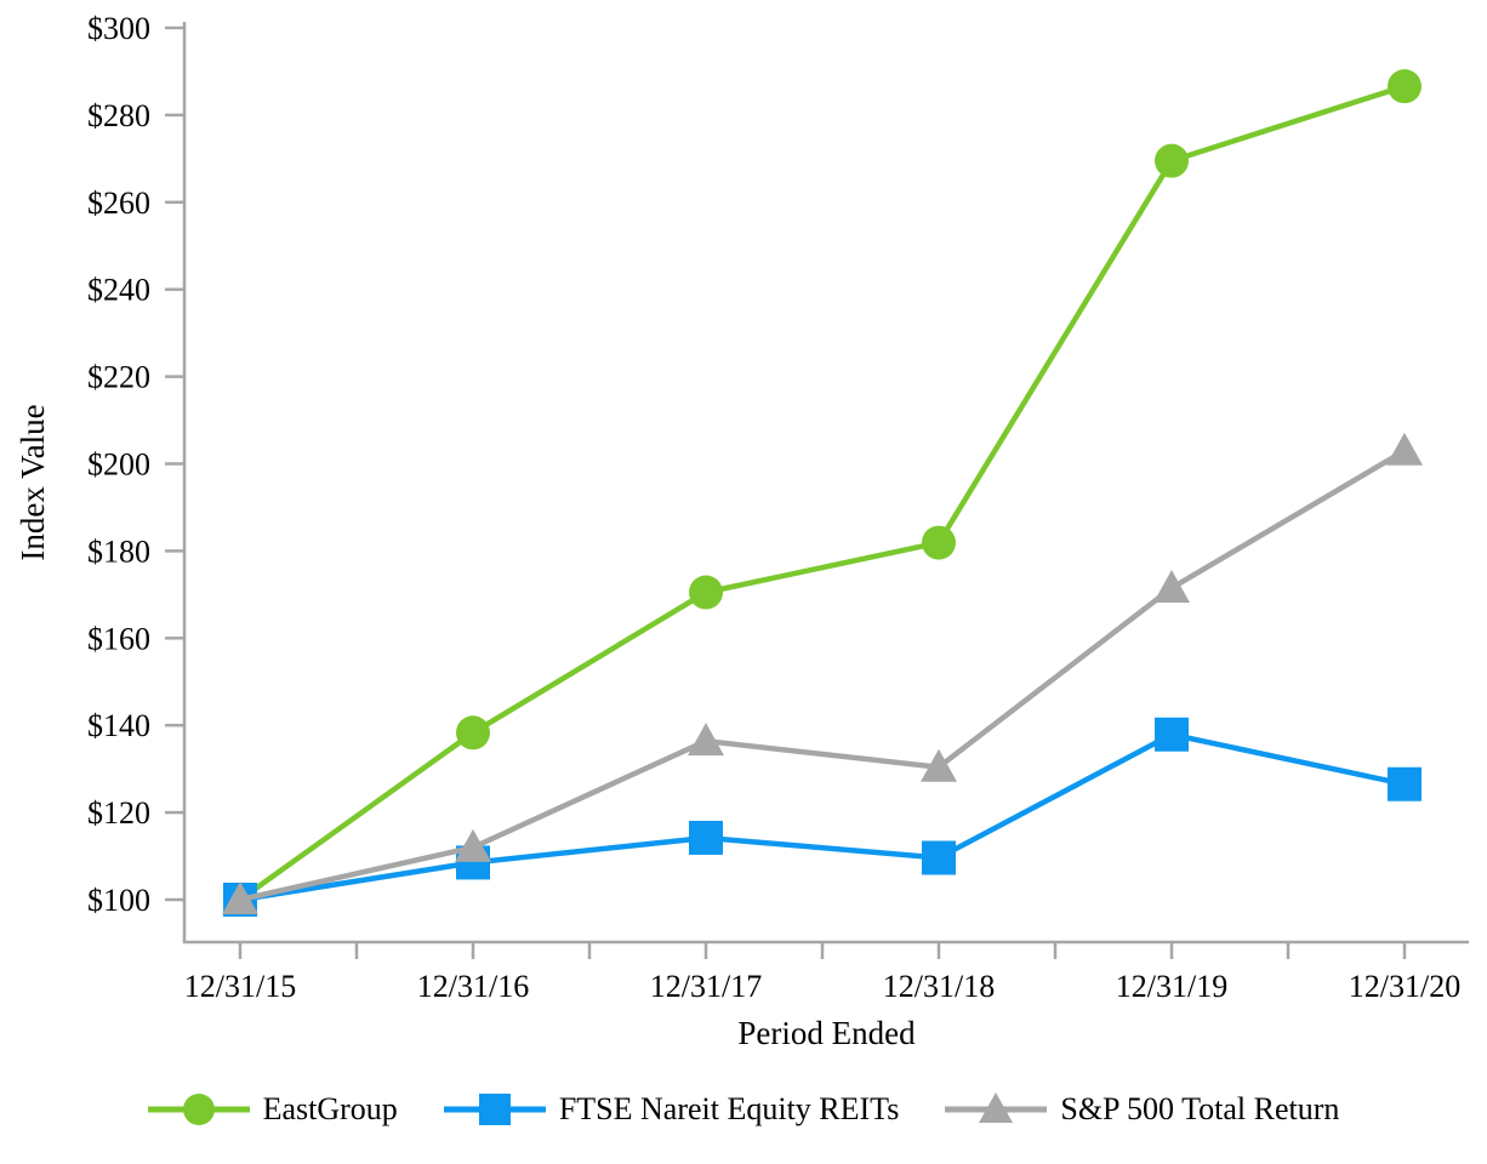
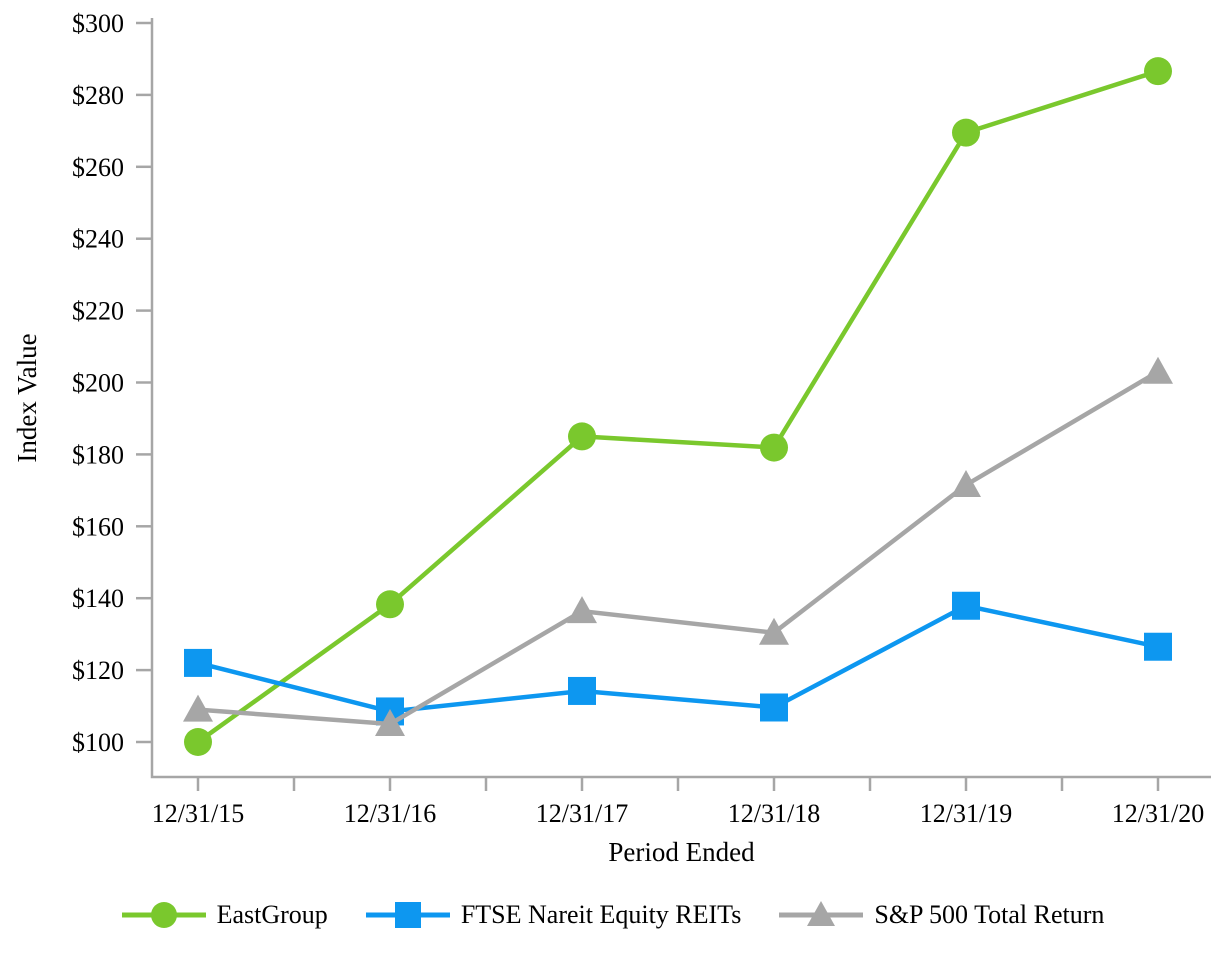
FTSE Nareit Equity REITs/12/31/15: $100 -> $122
S&P 500 Total Return/12/31/15: $100 -> $109
S&P 500 Total Return/12/31/16: $112 -> $105
EastGroup/12/31/17: $170 -> $185
